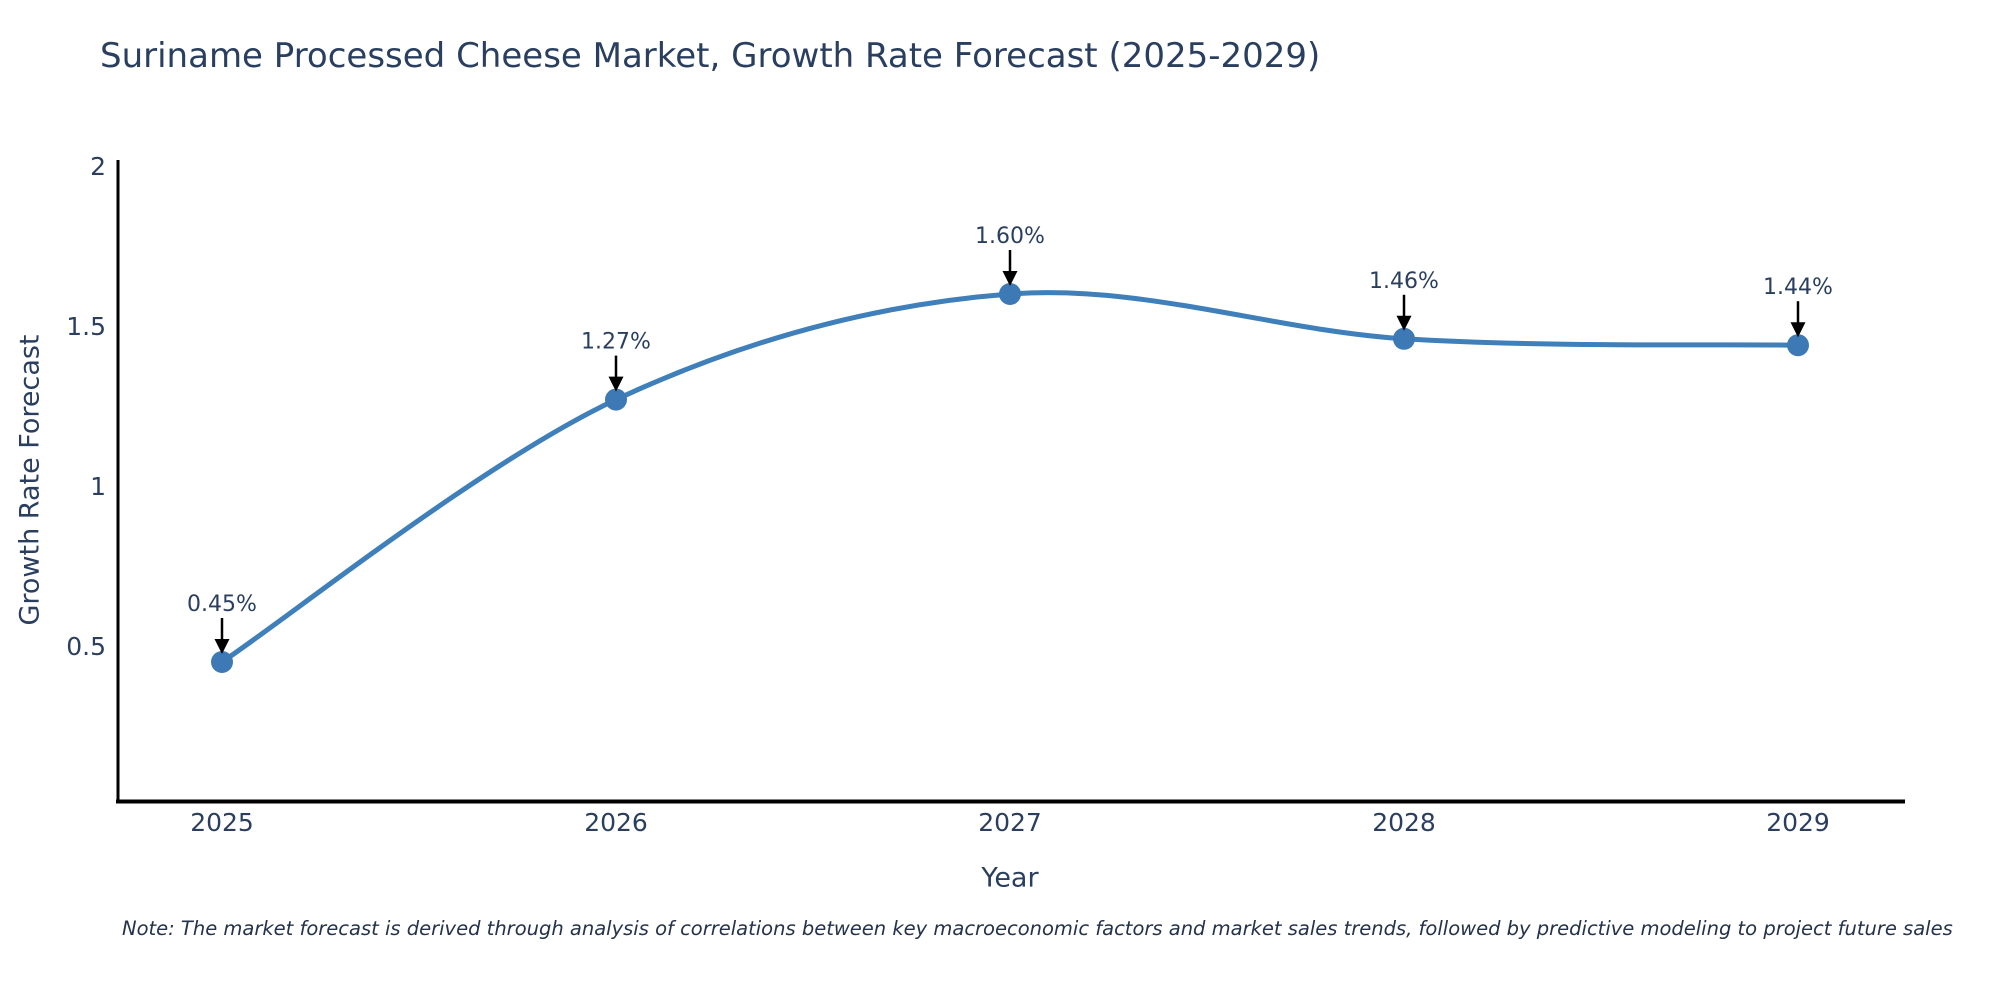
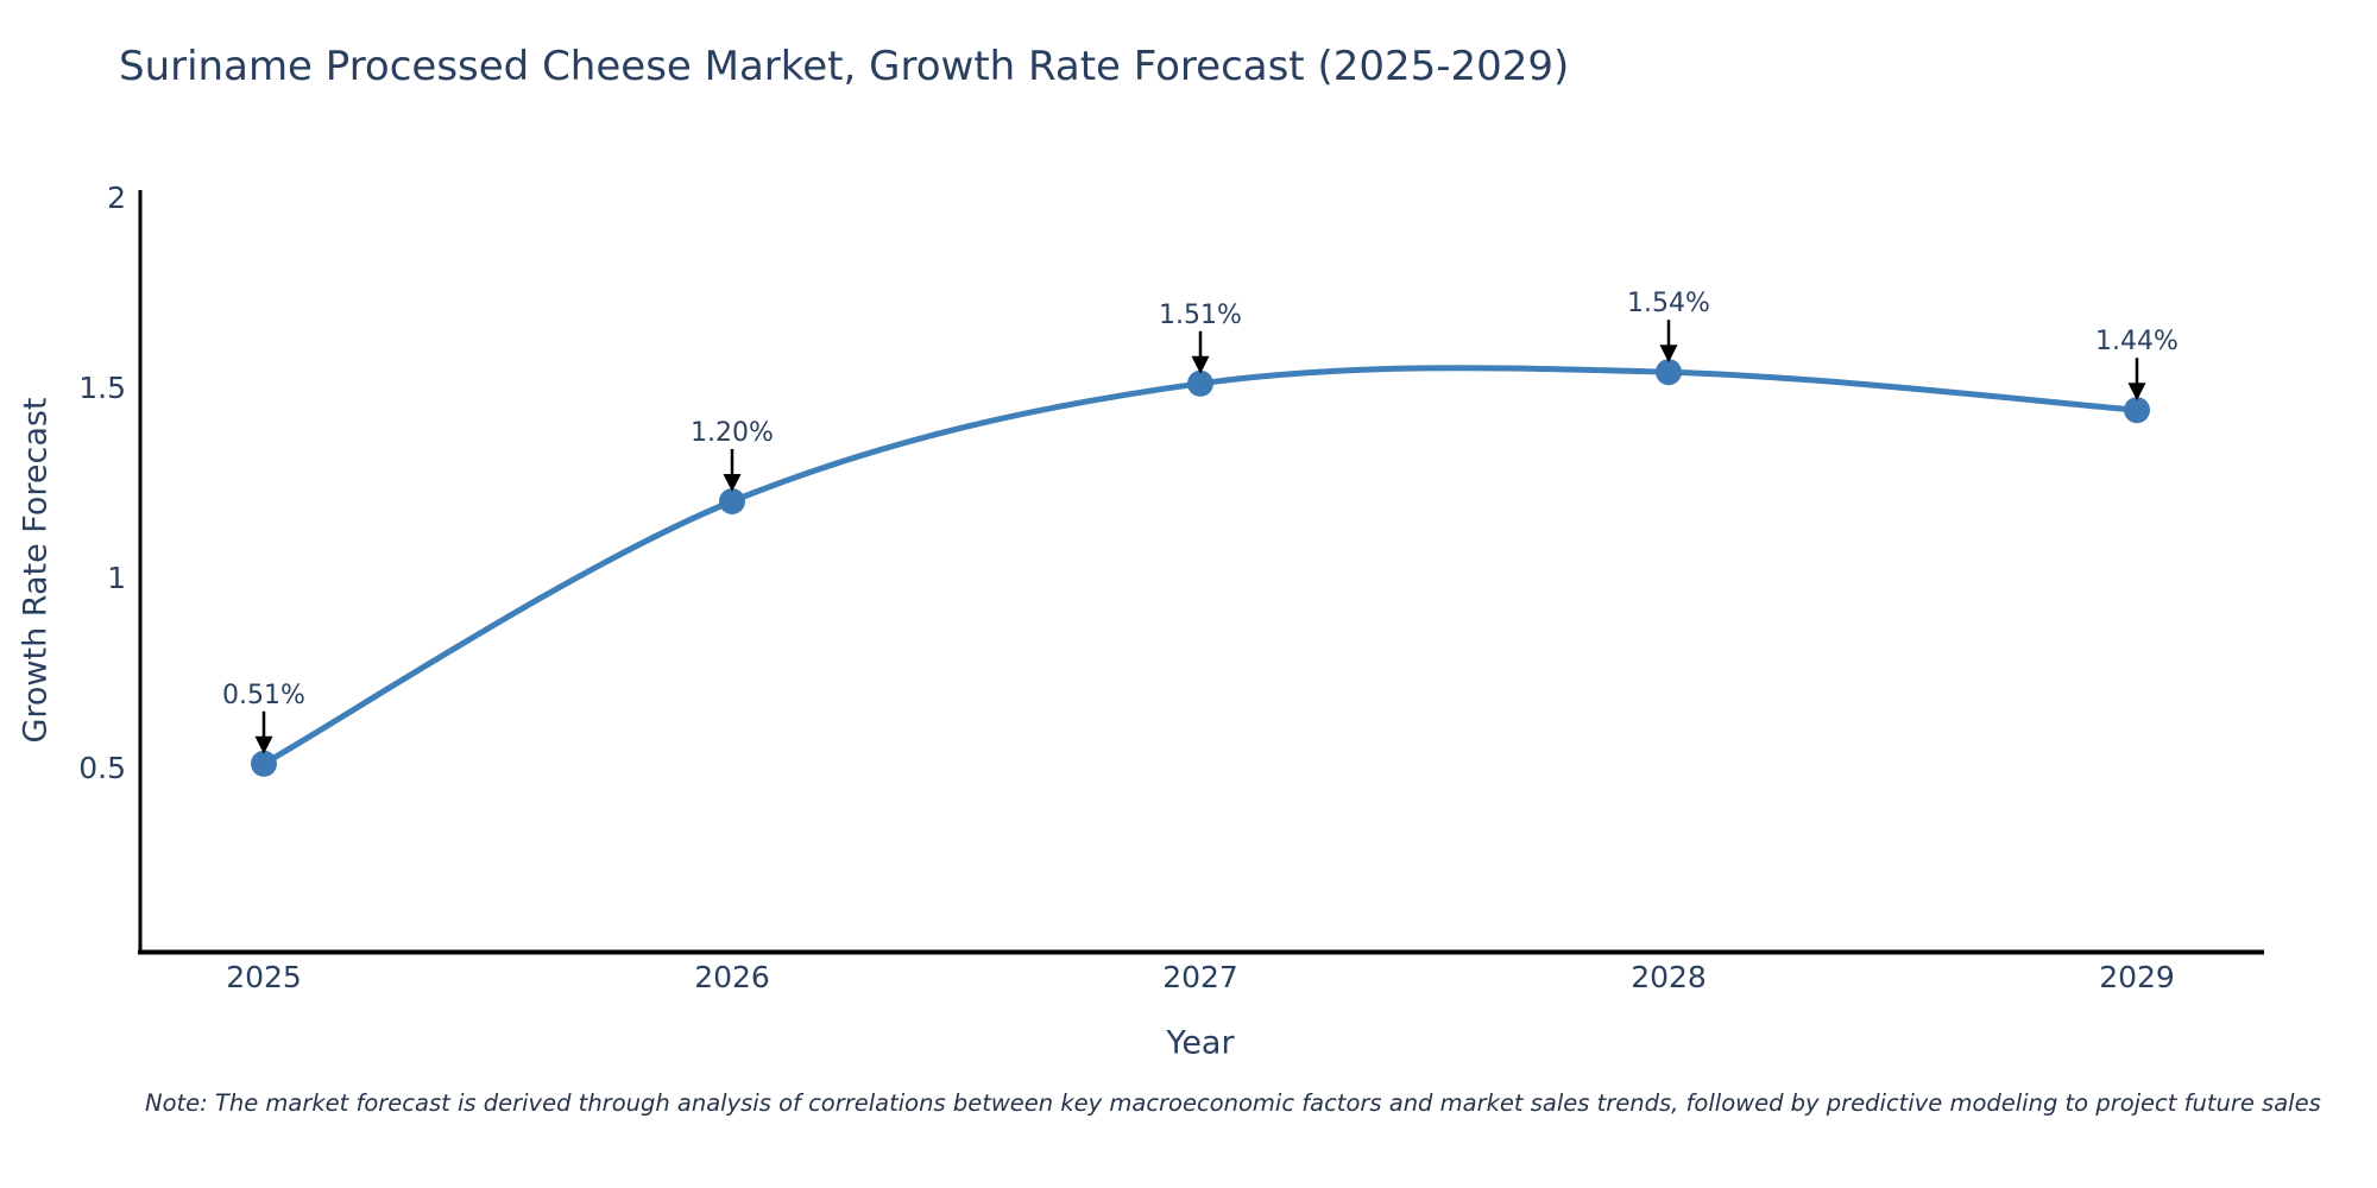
2025: 0.45% -> 0.51%
2026: 1.27% -> 1.20%
2027: 1.60% -> 1.51%
2028: 1.46% -> 1.54%
